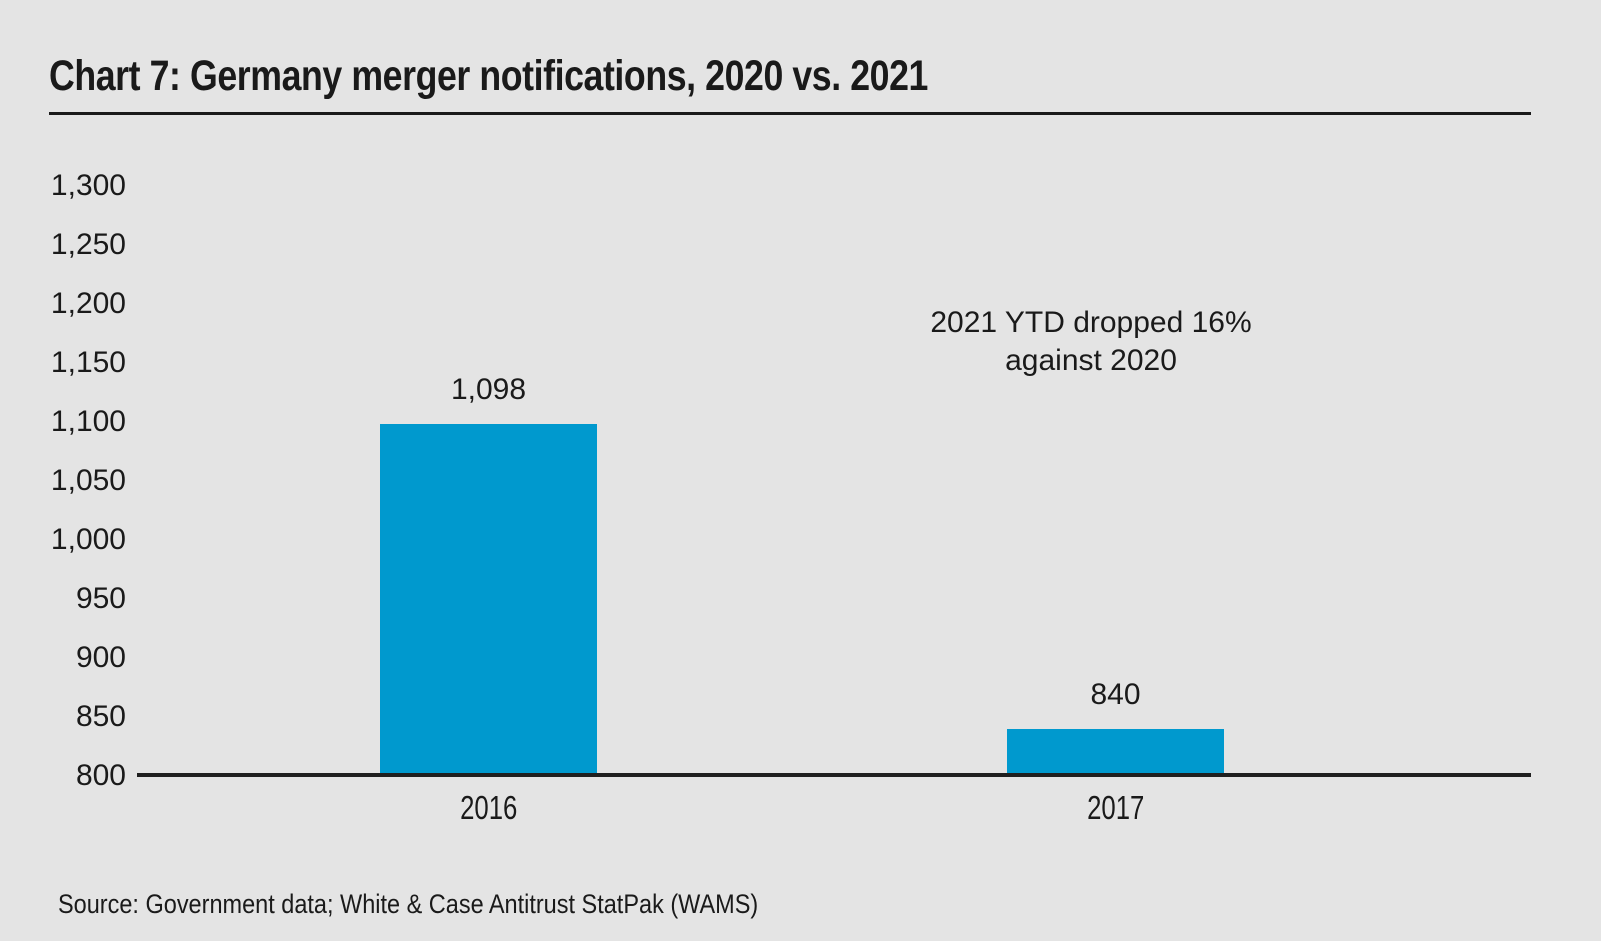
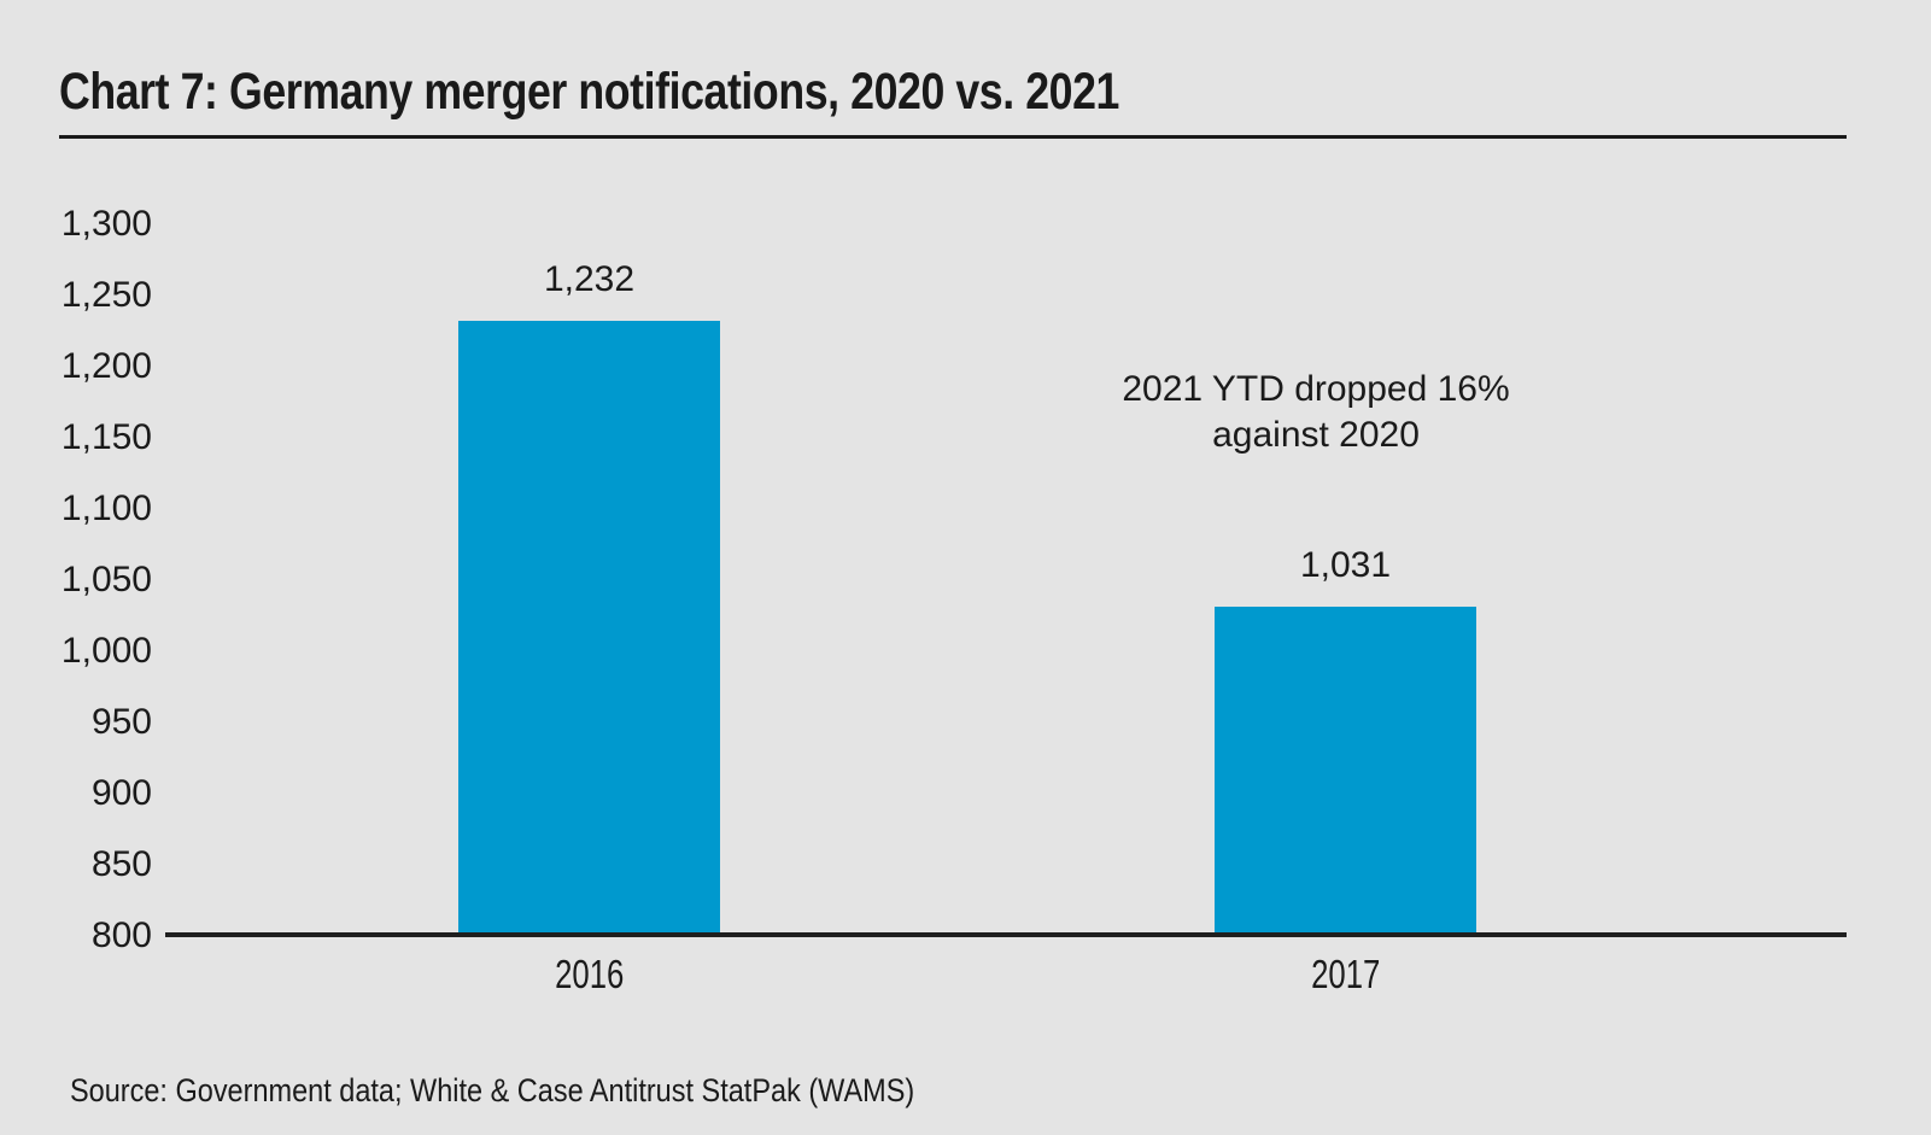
2016: 1,098 -> 1,232
2017: 840 -> 1,031
